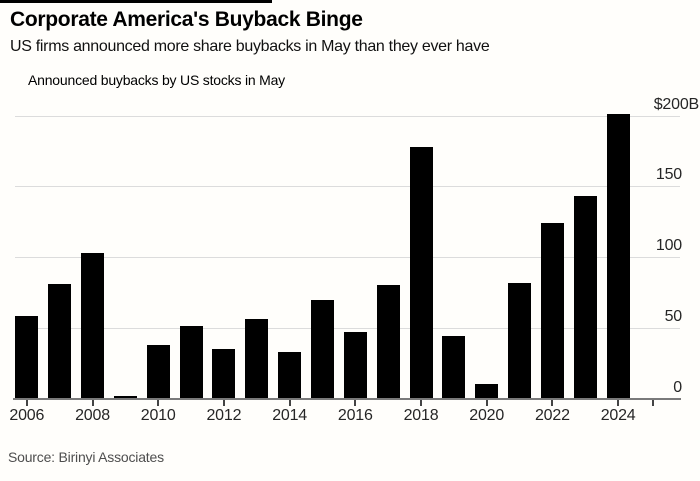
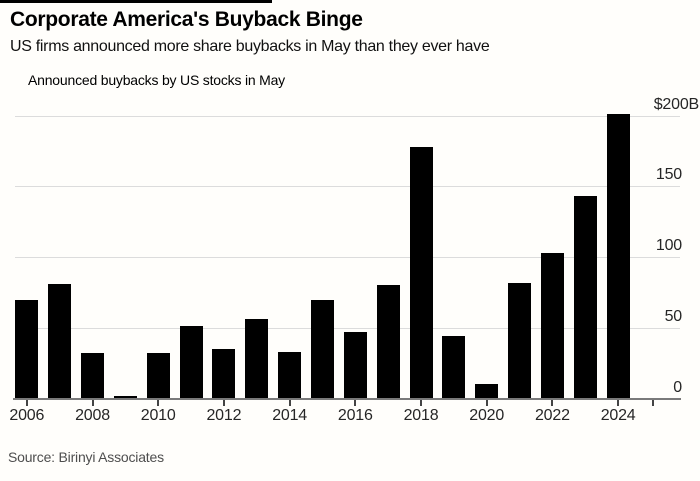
2006: 58 -> 70
2008: 103 -> 32
2010: 38 -> 32
2022: 124 -> 103
